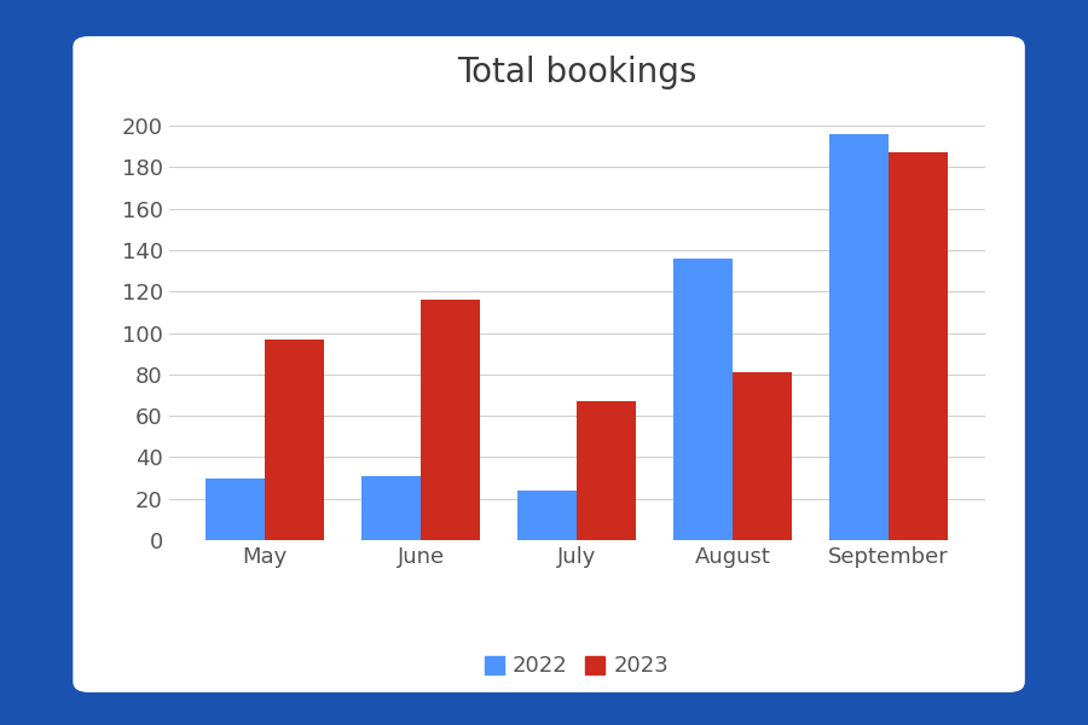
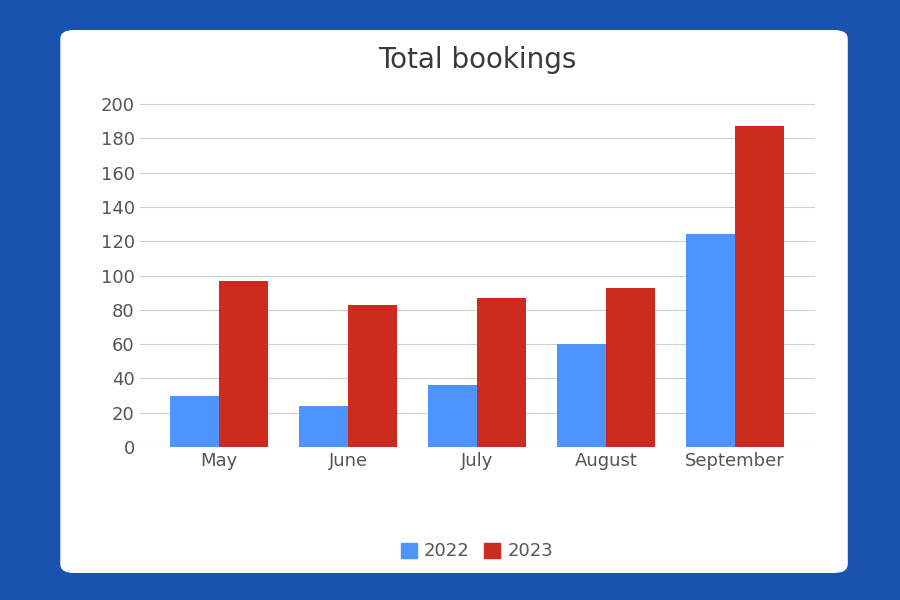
2022/June: 31 -> 24
2023/June: 116 -> 83
2022/July: 24 -> 36
2023/July: 67 -> 87
2022/August: 136 -> 60
2023/August: 81 -> 93
2022/September: 196 -> 124
